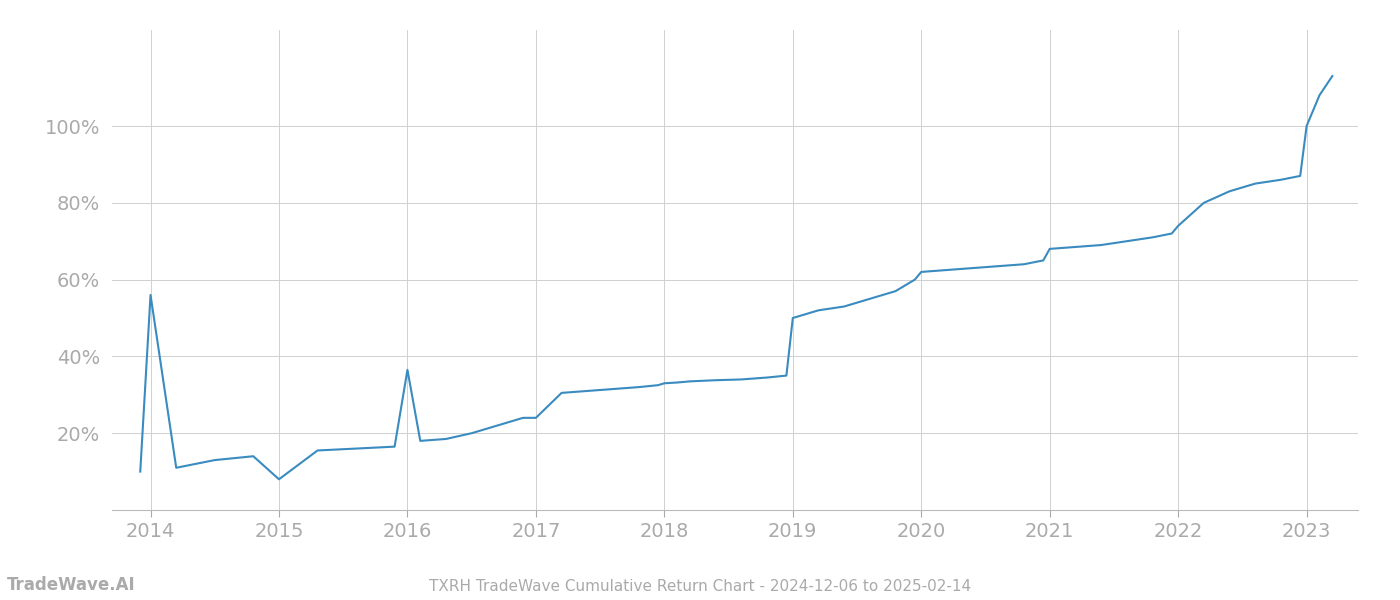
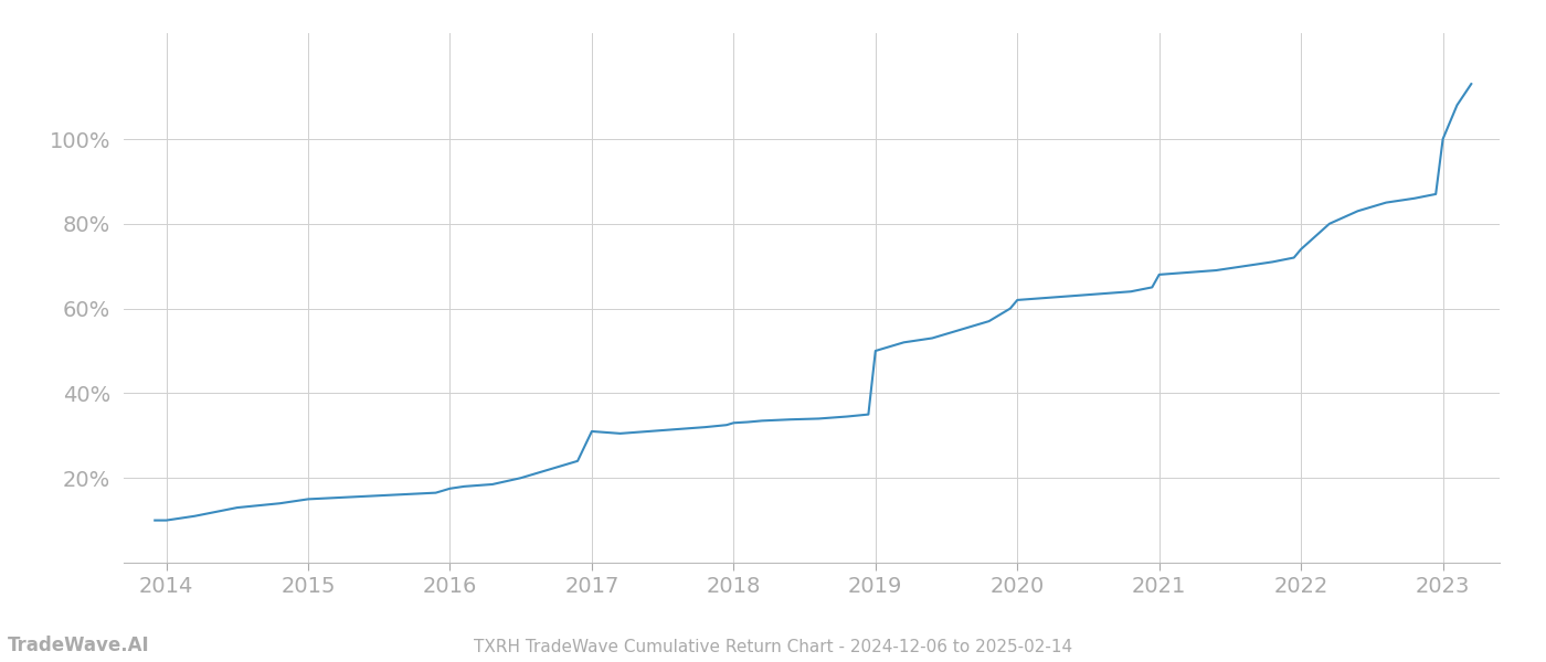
2014: 56.0% -> 10.0%
2015: 8.0% -> 15.0%
2016: 36.5% -> 17.5%
2017: 24.0% -> 31.0%
